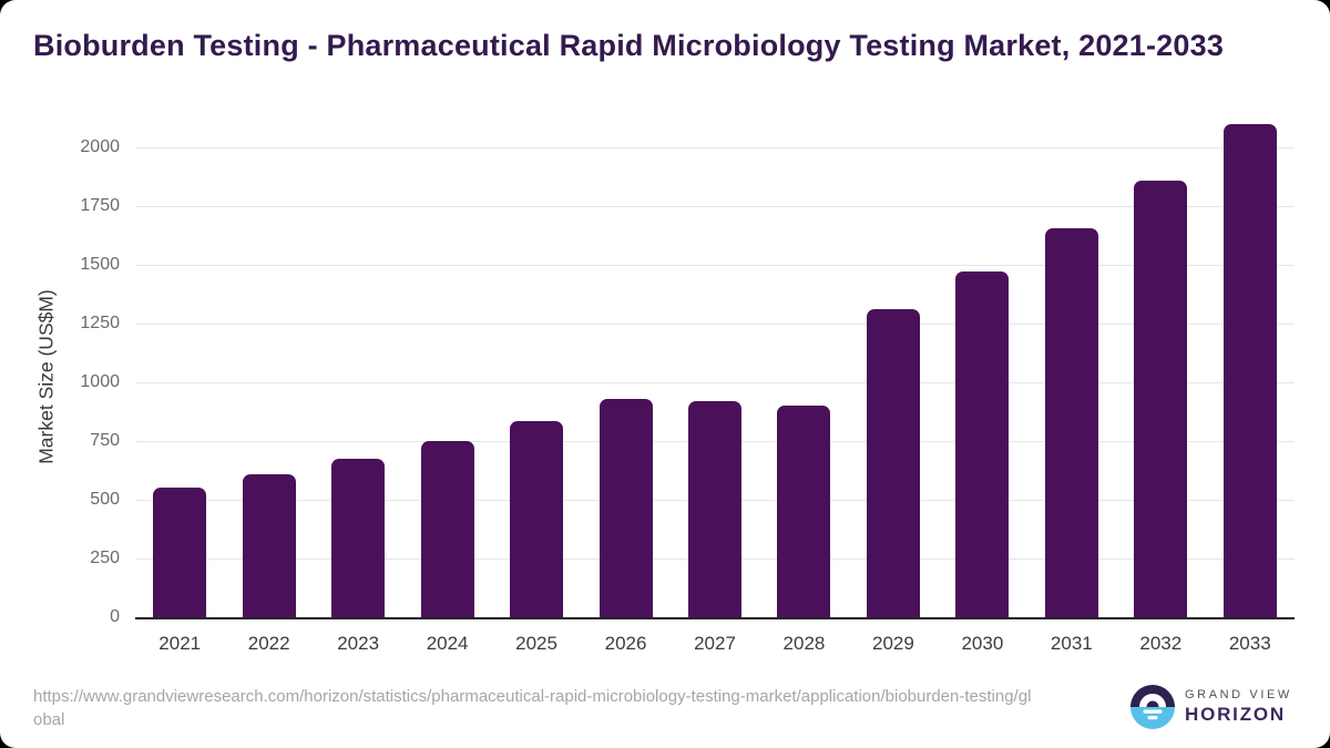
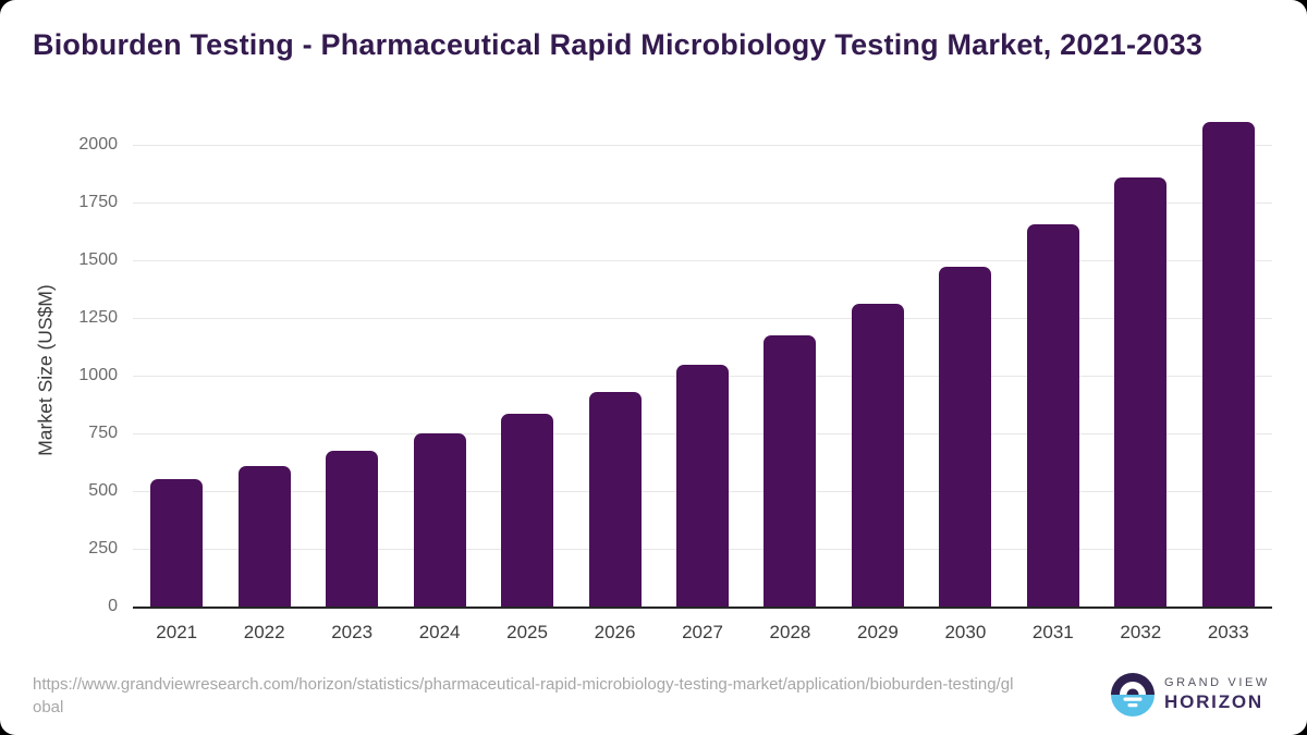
2027: 920 -> 1040
2028: 900 -> 1180
